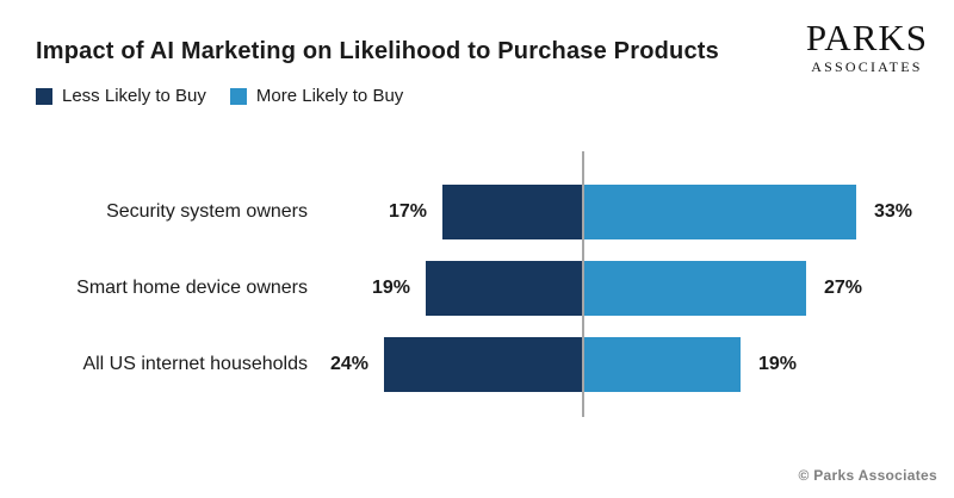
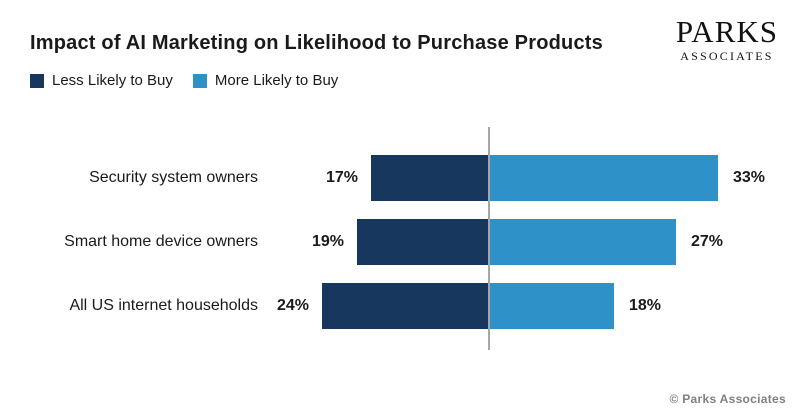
More Likely to Buy/All US internet households: 19% -> 18%
